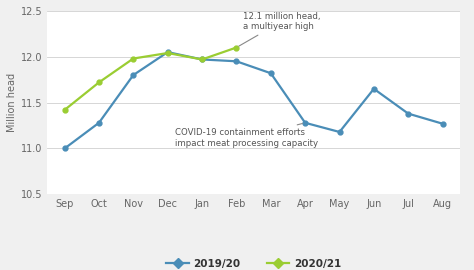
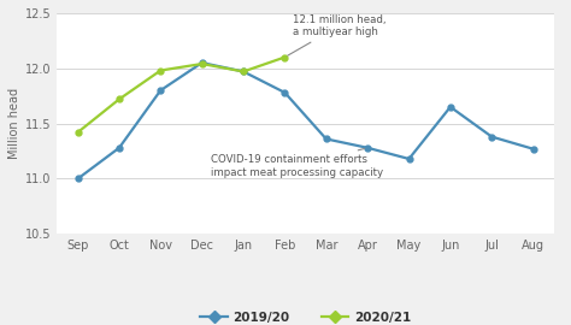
2019/20/Feb: 11.95 -> 11.78
2019/20/Mar: 11.82 -> 11.36
